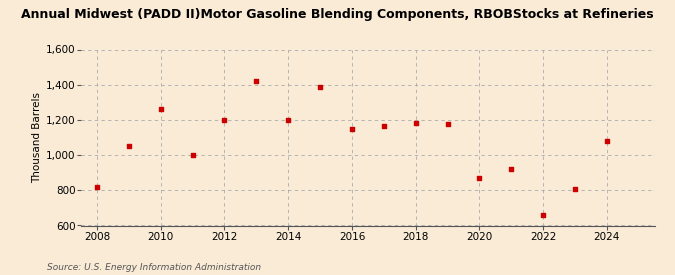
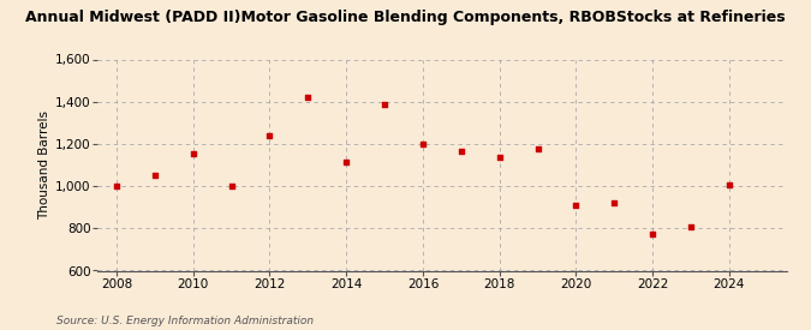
2008: 820 -> 1,000
2010: 1,260 -> 1,160
2012: 1,200 -> 1,240
2014: 1,200 -> 1,120
2016: 1,150 -> 1,200
2018: 1,180 -> 1,140
2020: 870 -> 910
2022: 660 -> 780
2024: 1,080 -> 1,000
